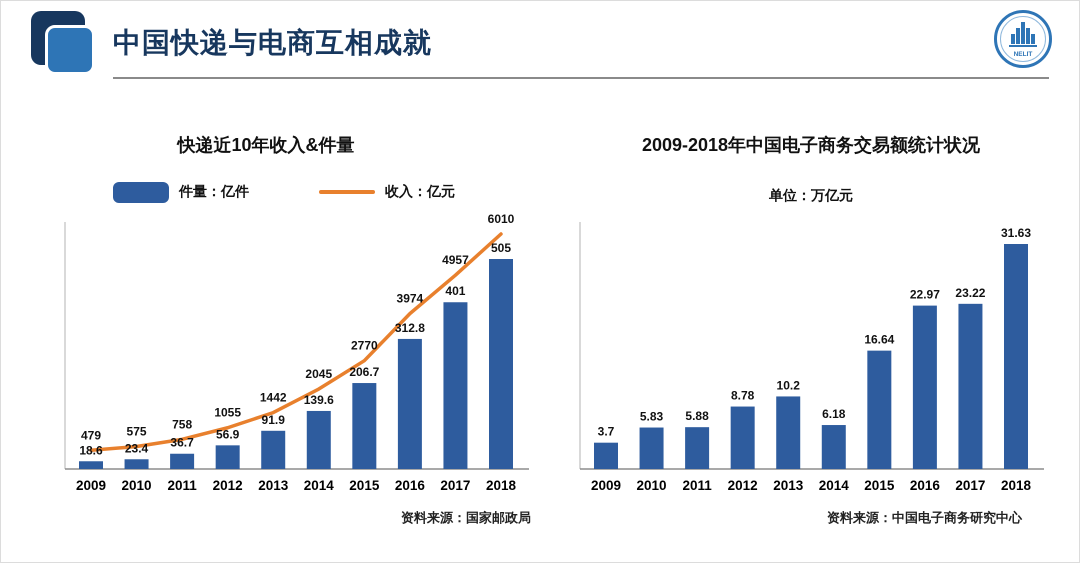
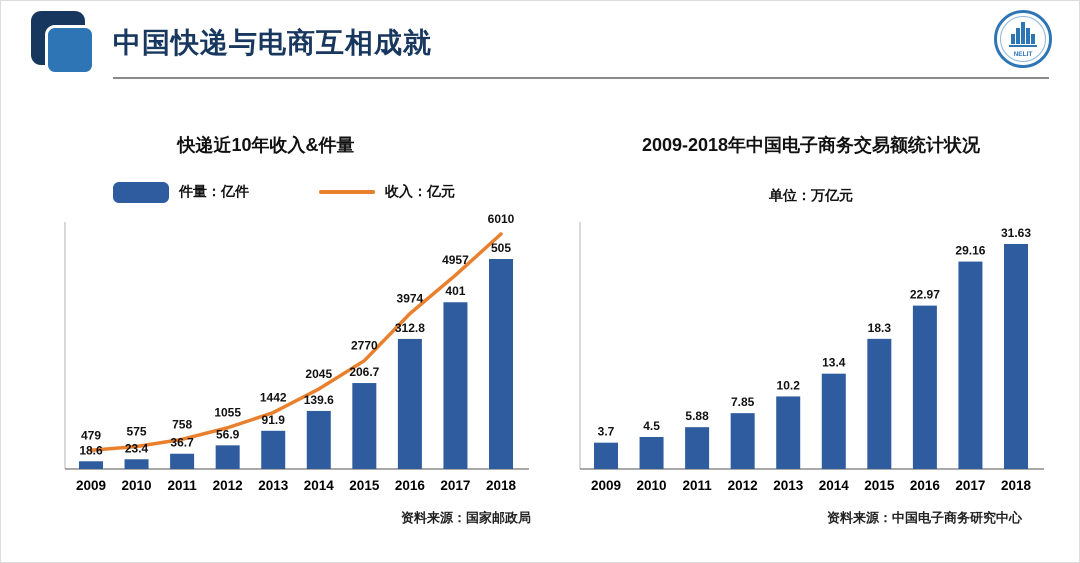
2009-2018年中国电子商务交易额统计状况/2010: 5.83 -> 4.5
2009-2018年中国电子商务交易额统计状况/2012: 8.78 -> 7.85
2009-2018年中国电子商务交易额统计状况/2014: 6.18 -> 13.4
2009-2018年中国电子商务交易额统计状况/2015: 16.64 -> 18.3
2009-2018年中国电子商务交易额统计状况/2017: 23.22 -> 29.16
